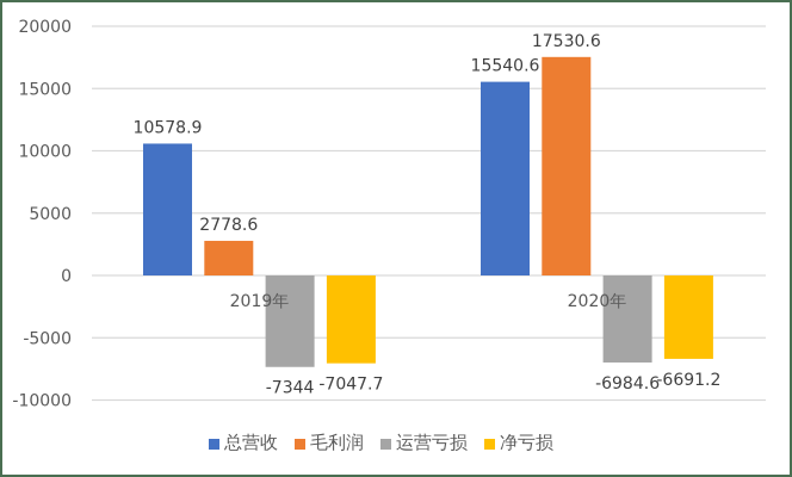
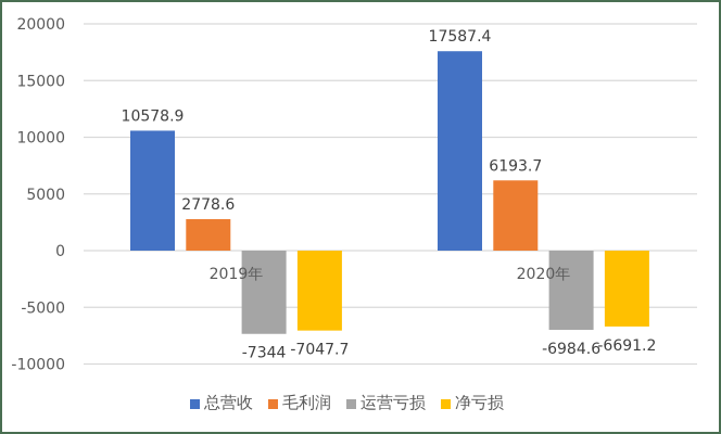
总营收/2020年: 15540.6 -> 17587.4
毛利润/2020年: 17530.6 -> 6193.7
